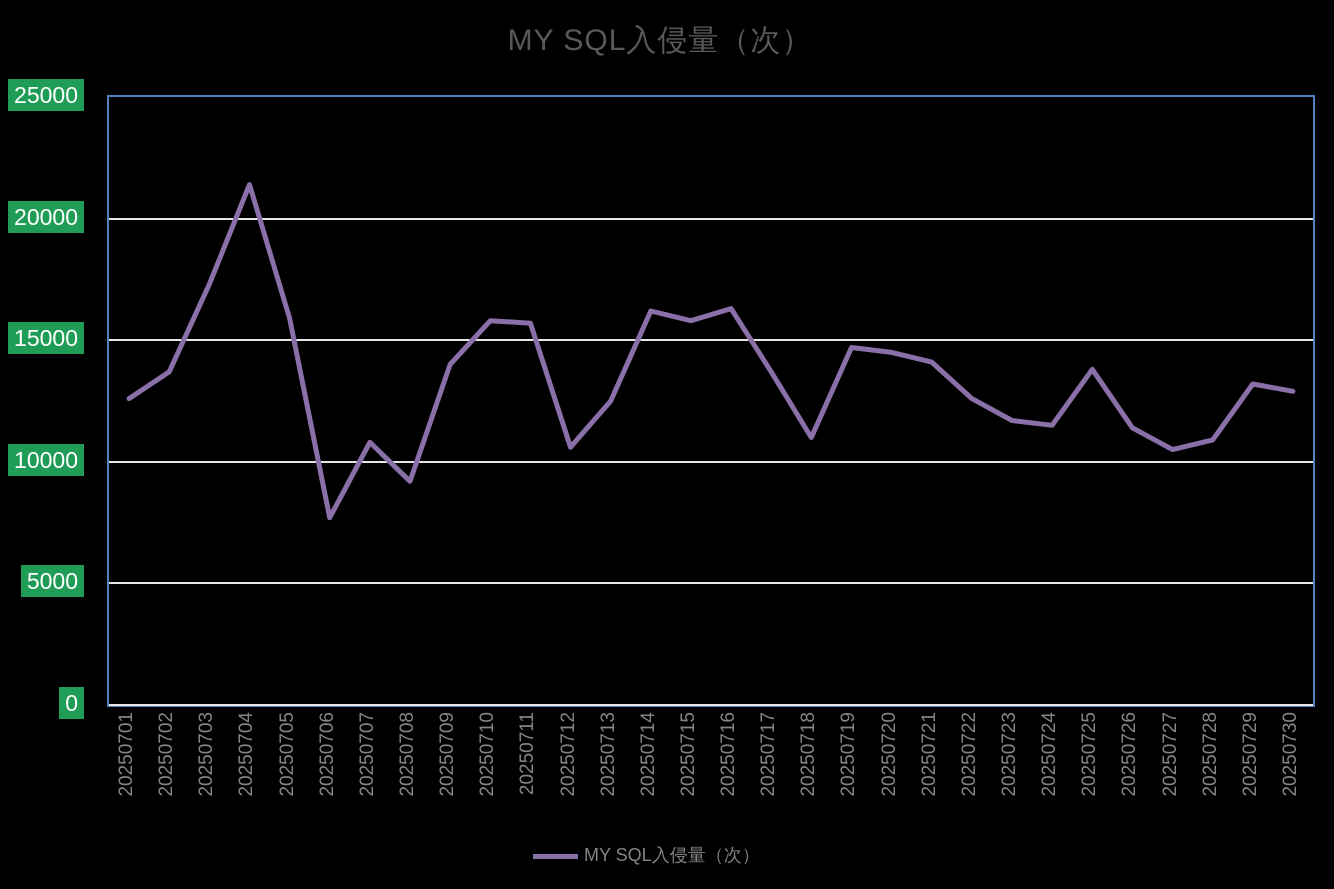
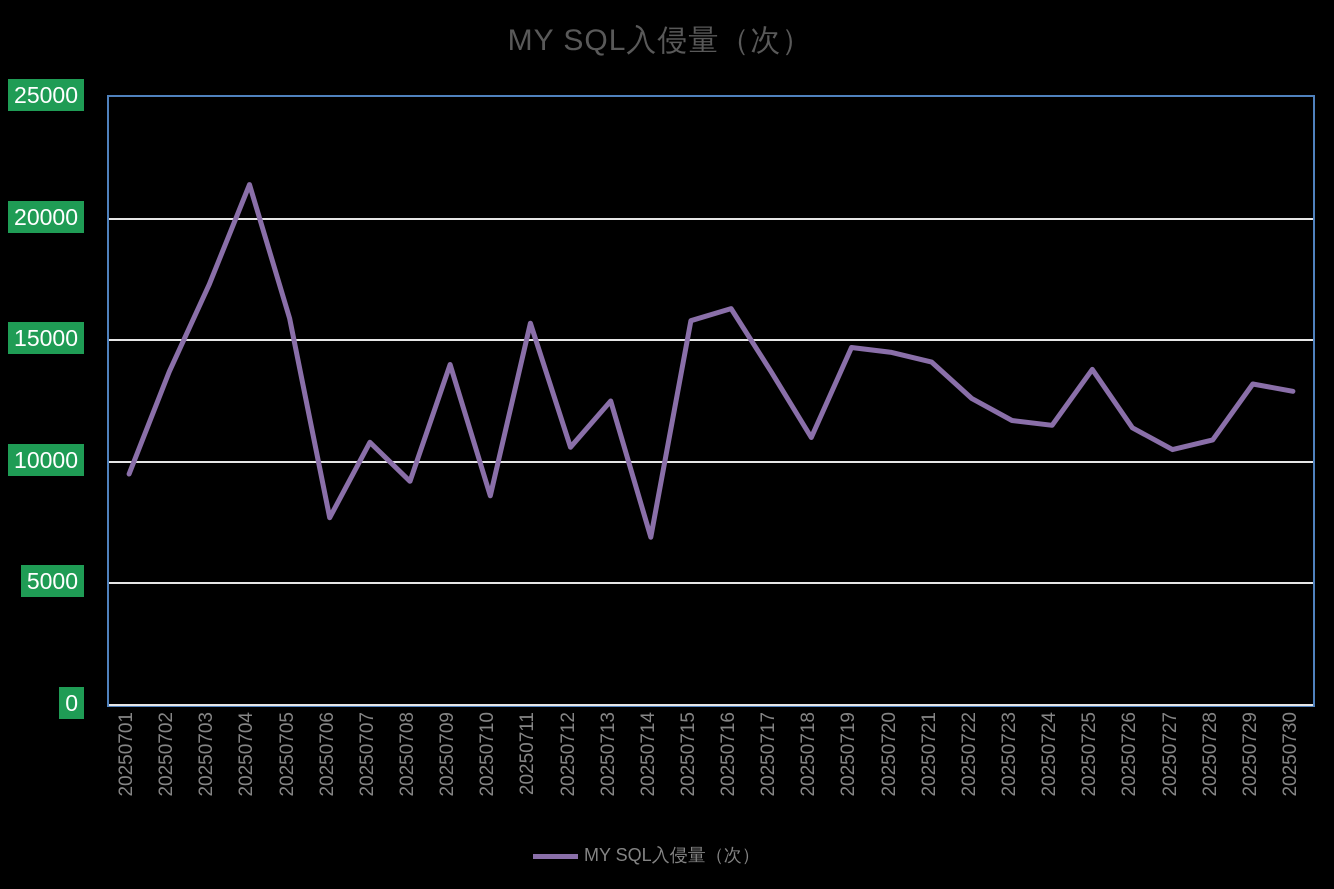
20250701: 12600 -> 9500
20250710: 15800 -> 8600
20250714: 16200 -> 6900
